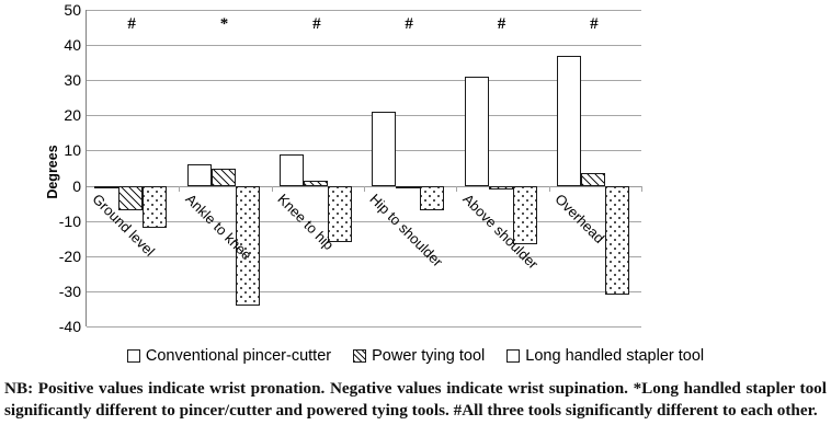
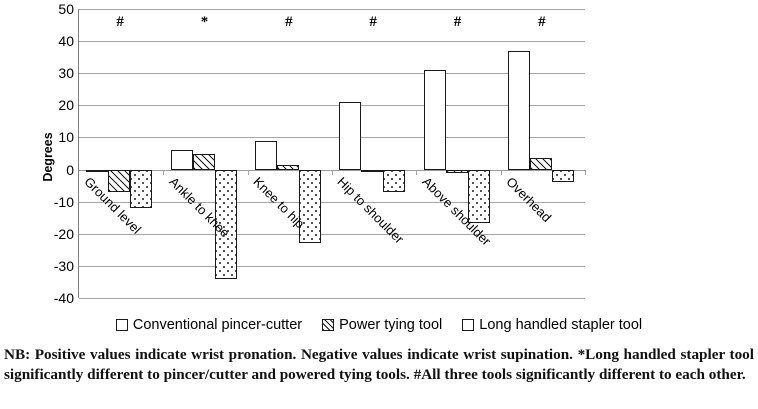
Long handled stapler tool/Knee to hip: -16 -> -23
Long handled stapler tool/Overhead: -31 -> -4
